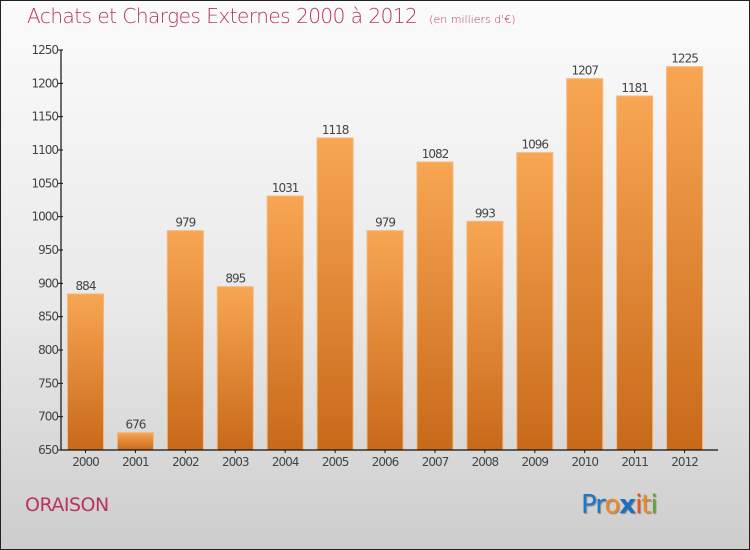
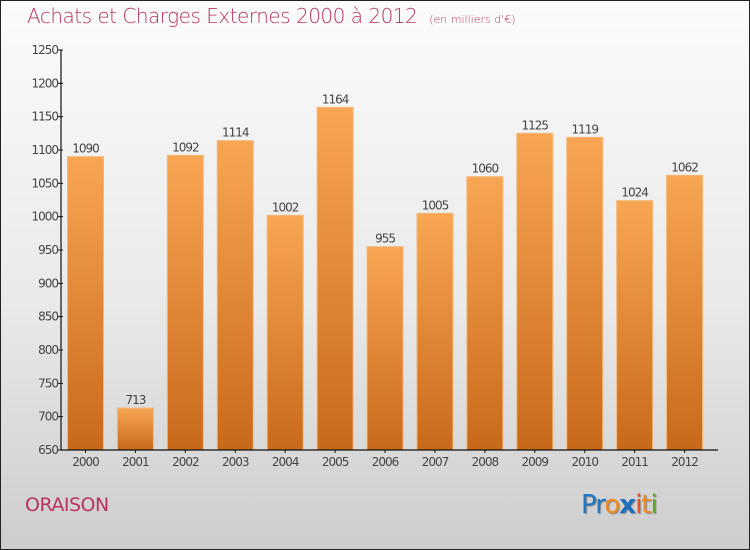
2000: 884 -> 1090
2001: 676 -> 713
2002: 979 -> 1092
2003: 895 -> 1114
2004: 1031 -> 1002
2005: 1118 -> 1164
2006: 979 -> 955
2007: 1082 -> 1005
2008: 993 -> 1060
2009: 1096 -> 1125
2010: 1207 -> 1119
2011: 1181 -> 1024
2012: 1225 -> 1062
